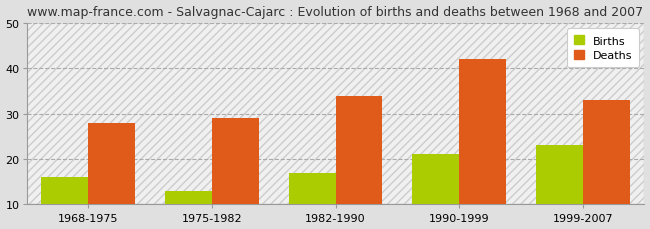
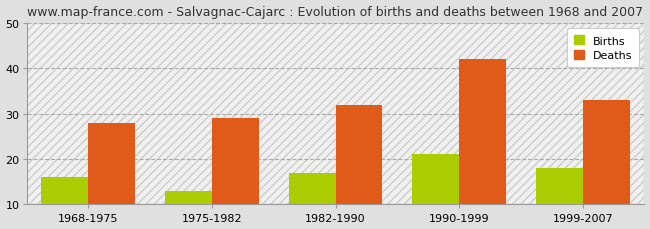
Deaths/1982-1990: 34 -> 32
Births/1999-2007: 23 -> 18
